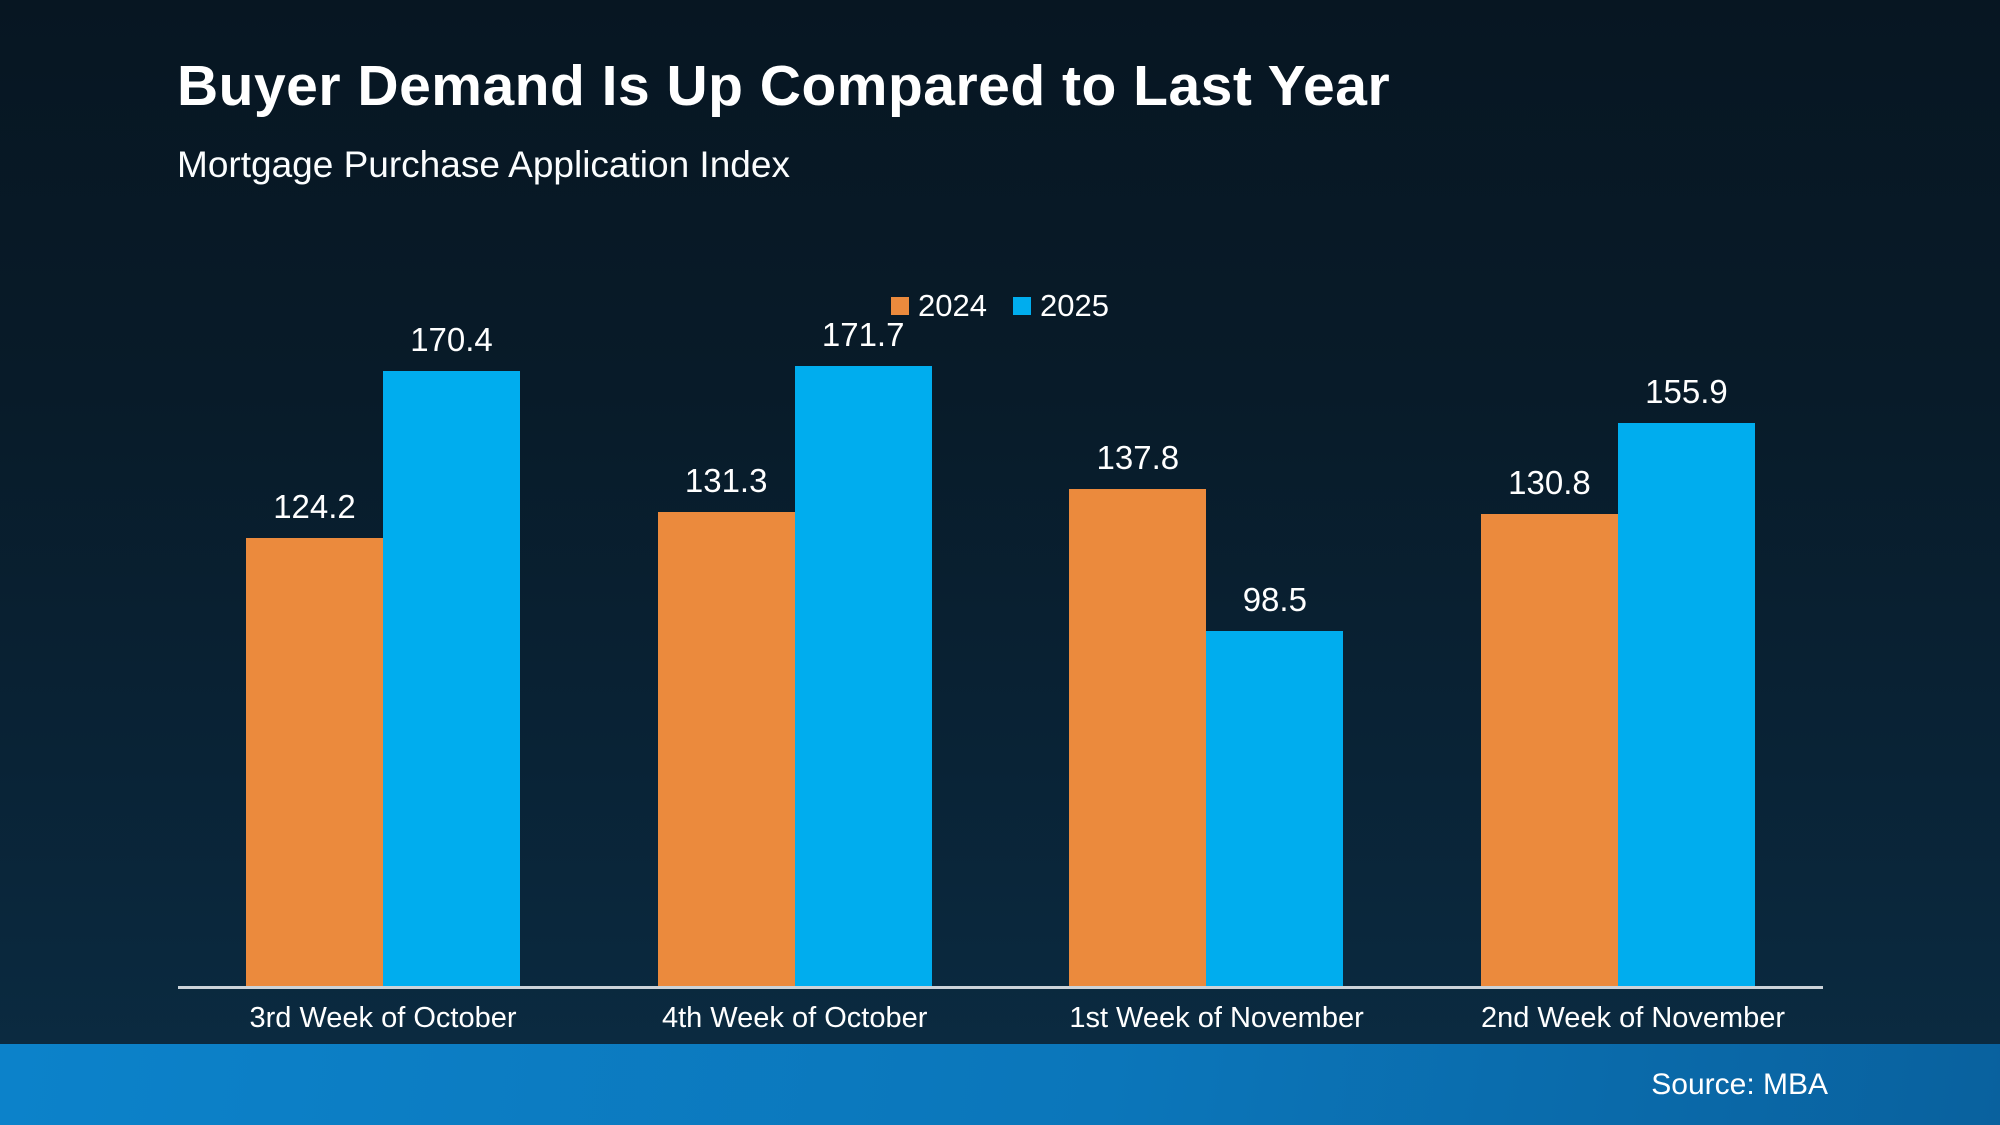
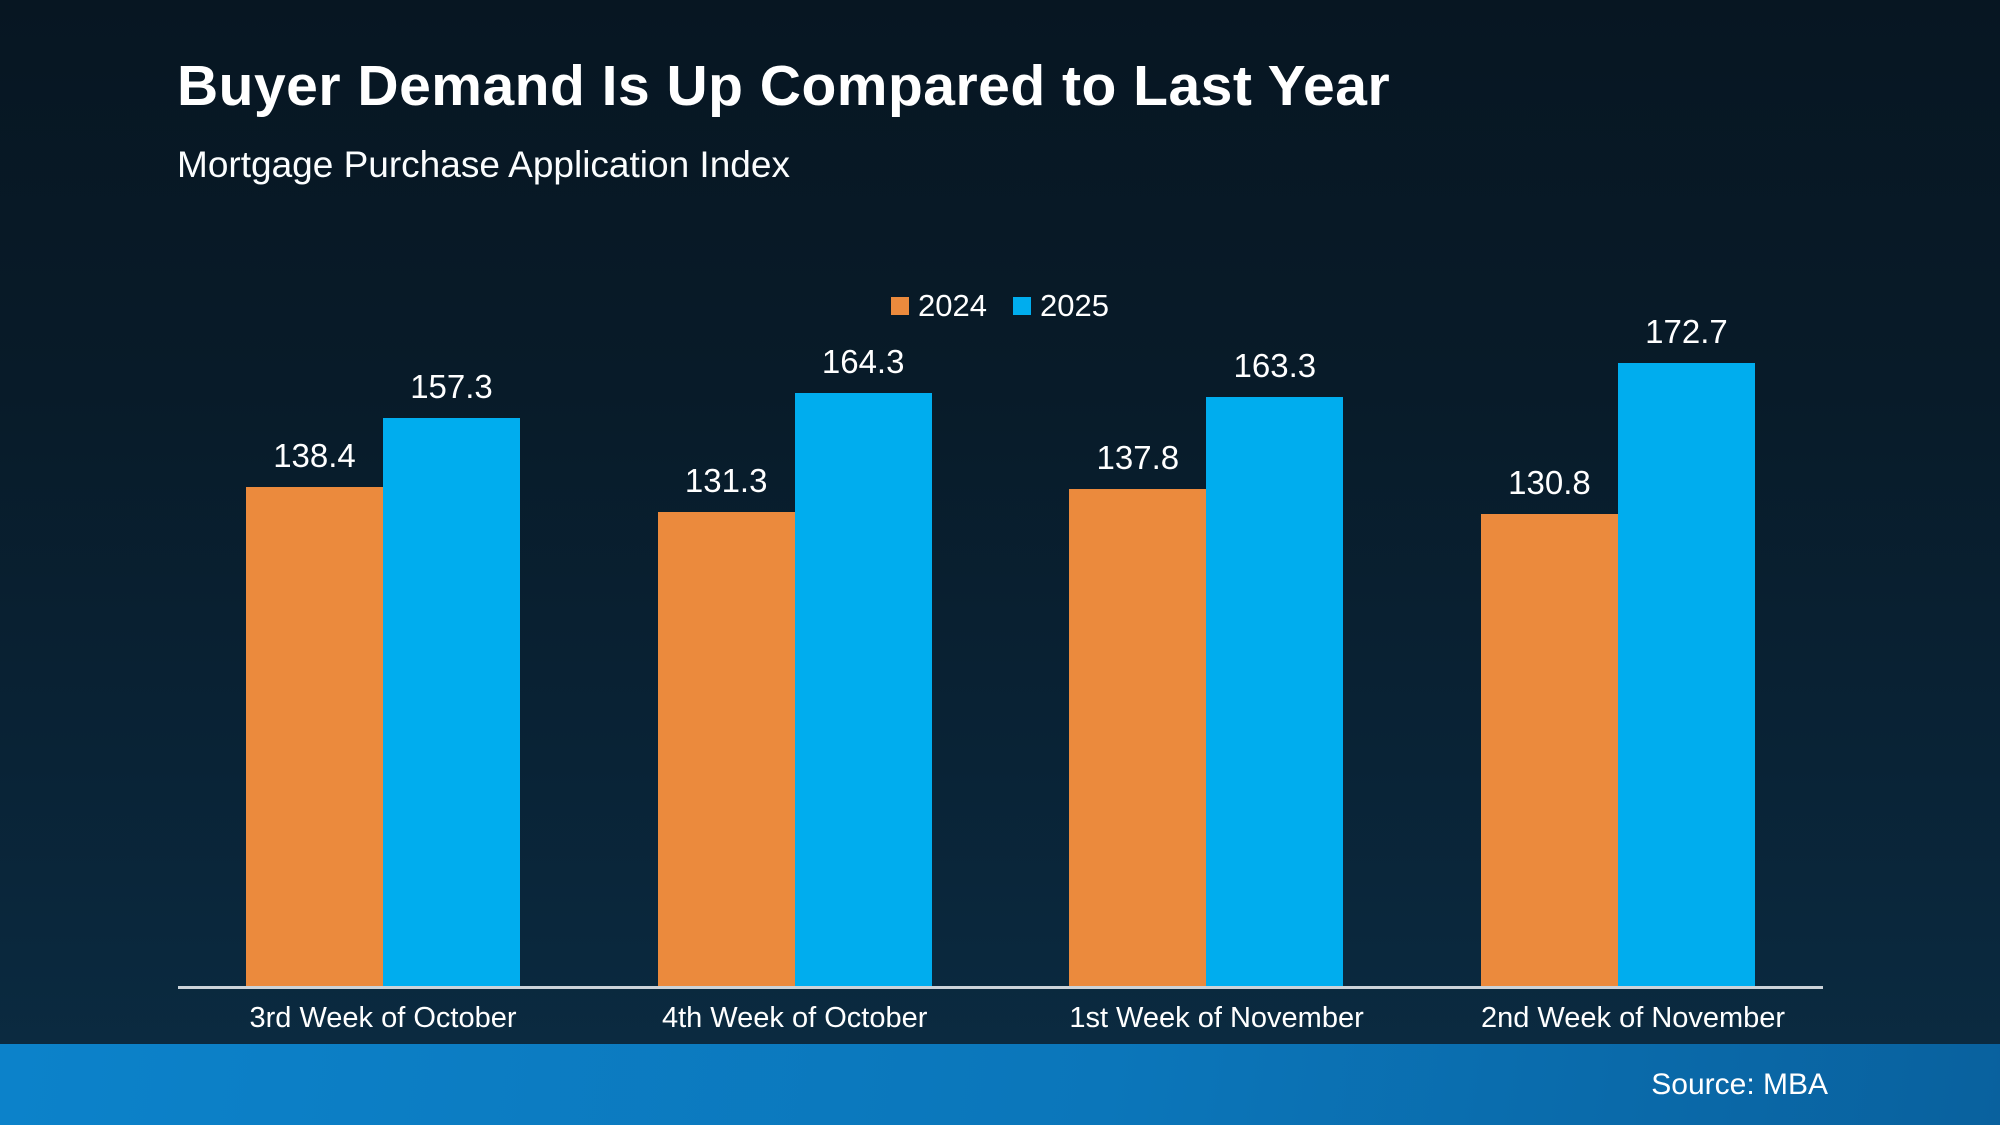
2024/3rd Week of October: 124.2 -> 138.4
2025/3rd Week of October: 170.4 -> 157.3
2025/4th Week of October: 171.7 -> 164.3
2025/1st Week of November: 98.5 -> 163.3
2025/2nd Week of November: 155.9 -> 172.7
